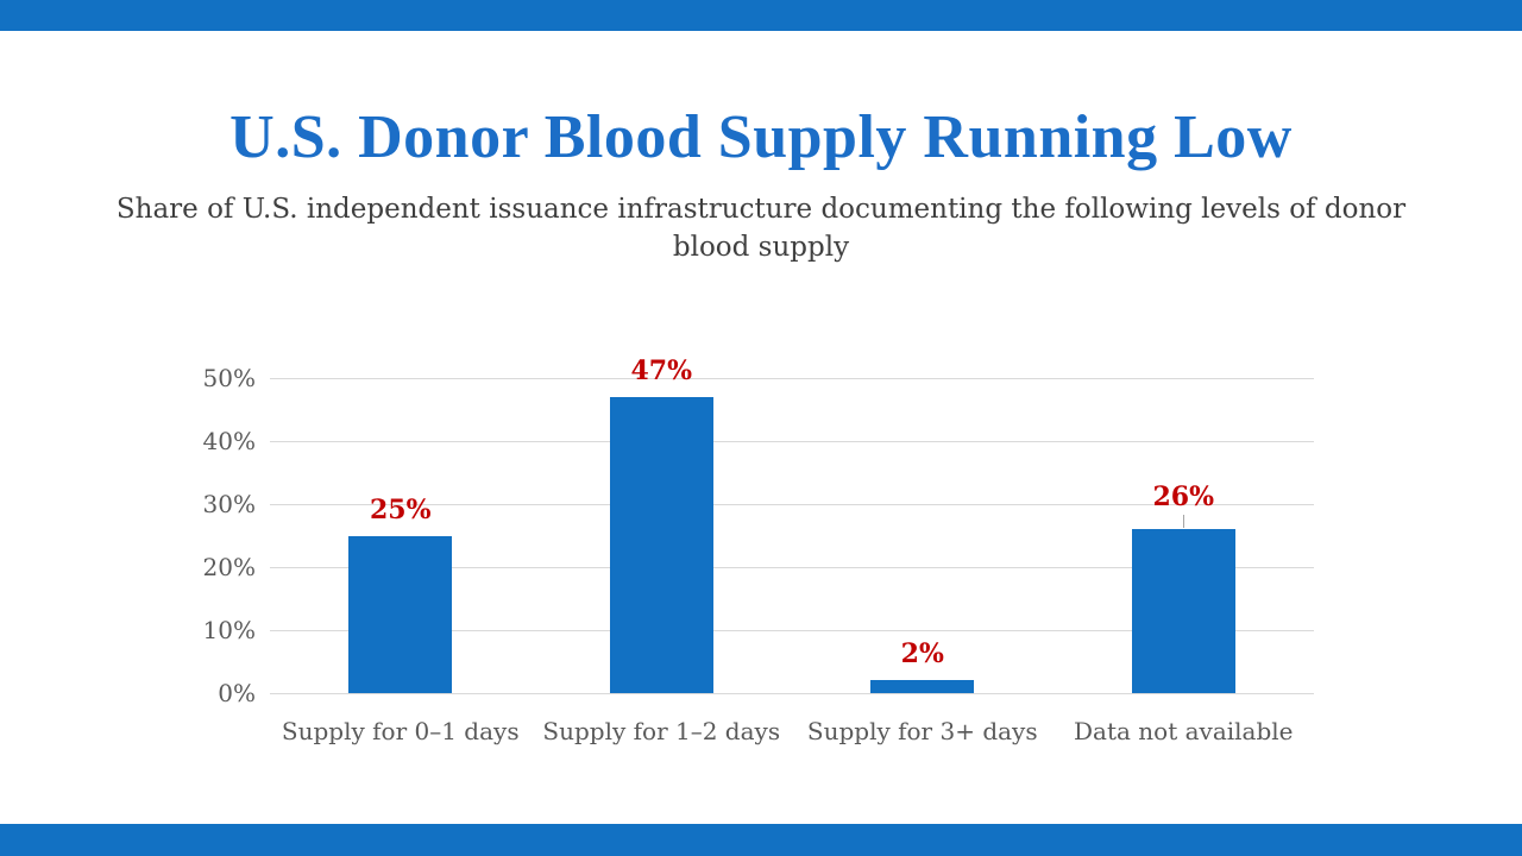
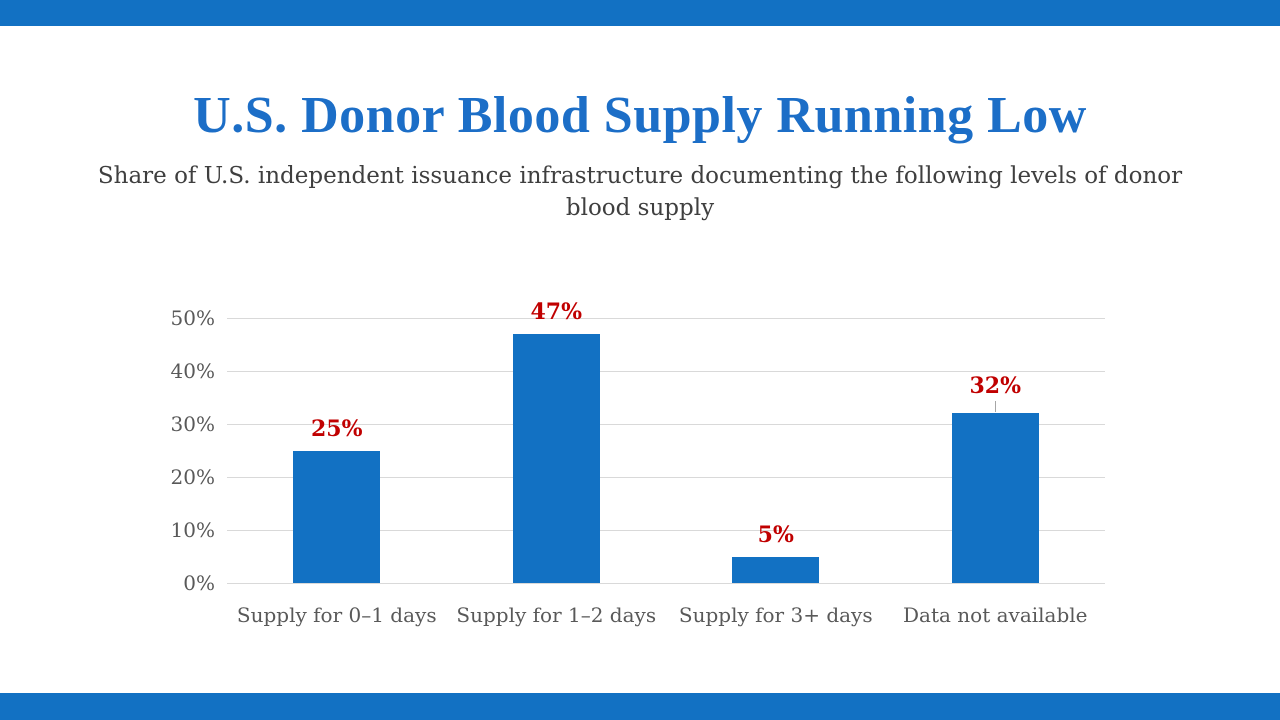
Supply for 3+ days: 2% -> 5%
Data not available: 26% -> 32%
